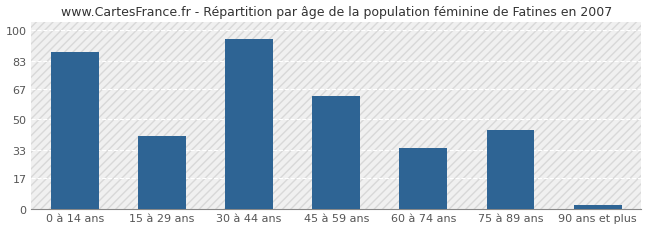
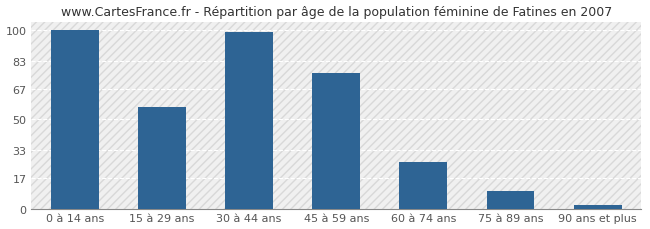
0 à 14 ans: 88 -> 100
15 à 29 ans: 41 -> 57
30 à 44 ans: 95 -> 99
45 à 59 ans: 63 -> 76
60 à 74 ans: 34 -> 26
75 à 89 ans: 44 -> 10
